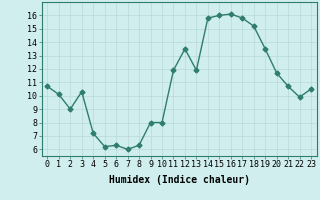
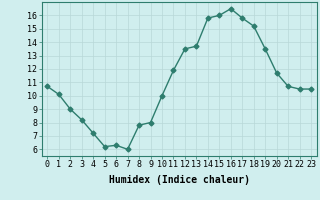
3: 10.3 -> 8.2
8: 6.3 -> 7.8
10: 8.0 -> 10.0
13: 11.9 -> 13.7
16: 16.1 -> 16.5
22: 9.9 -> 10.5
